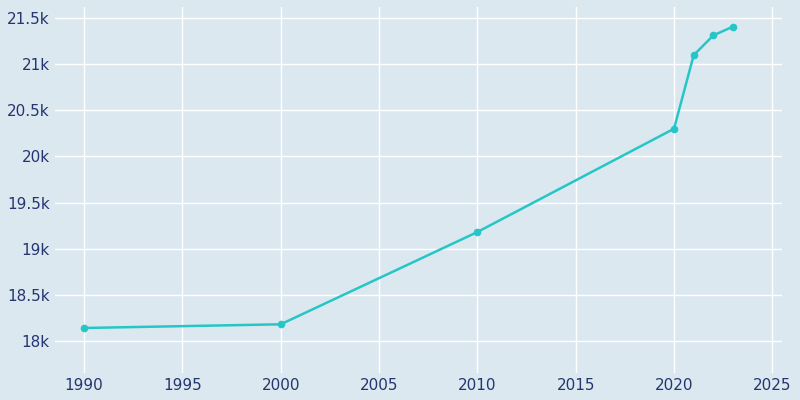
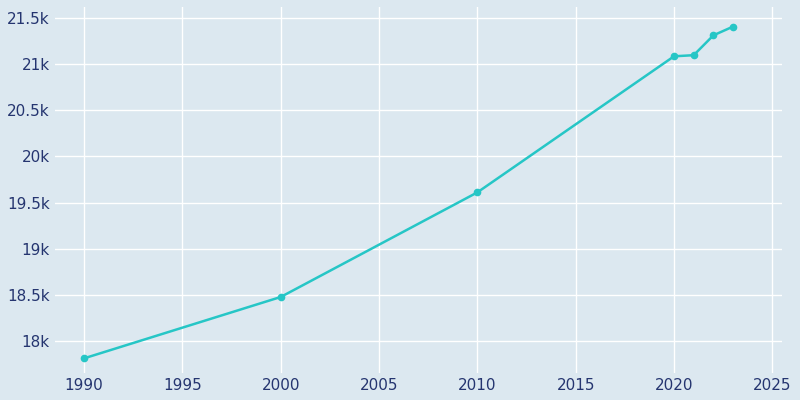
1990: 18.14k -> 17.81k
2000: 18.18k -> 18.48k
2010: 19.18k -> 19.61k
2020: 20.30k -> 21.08k
